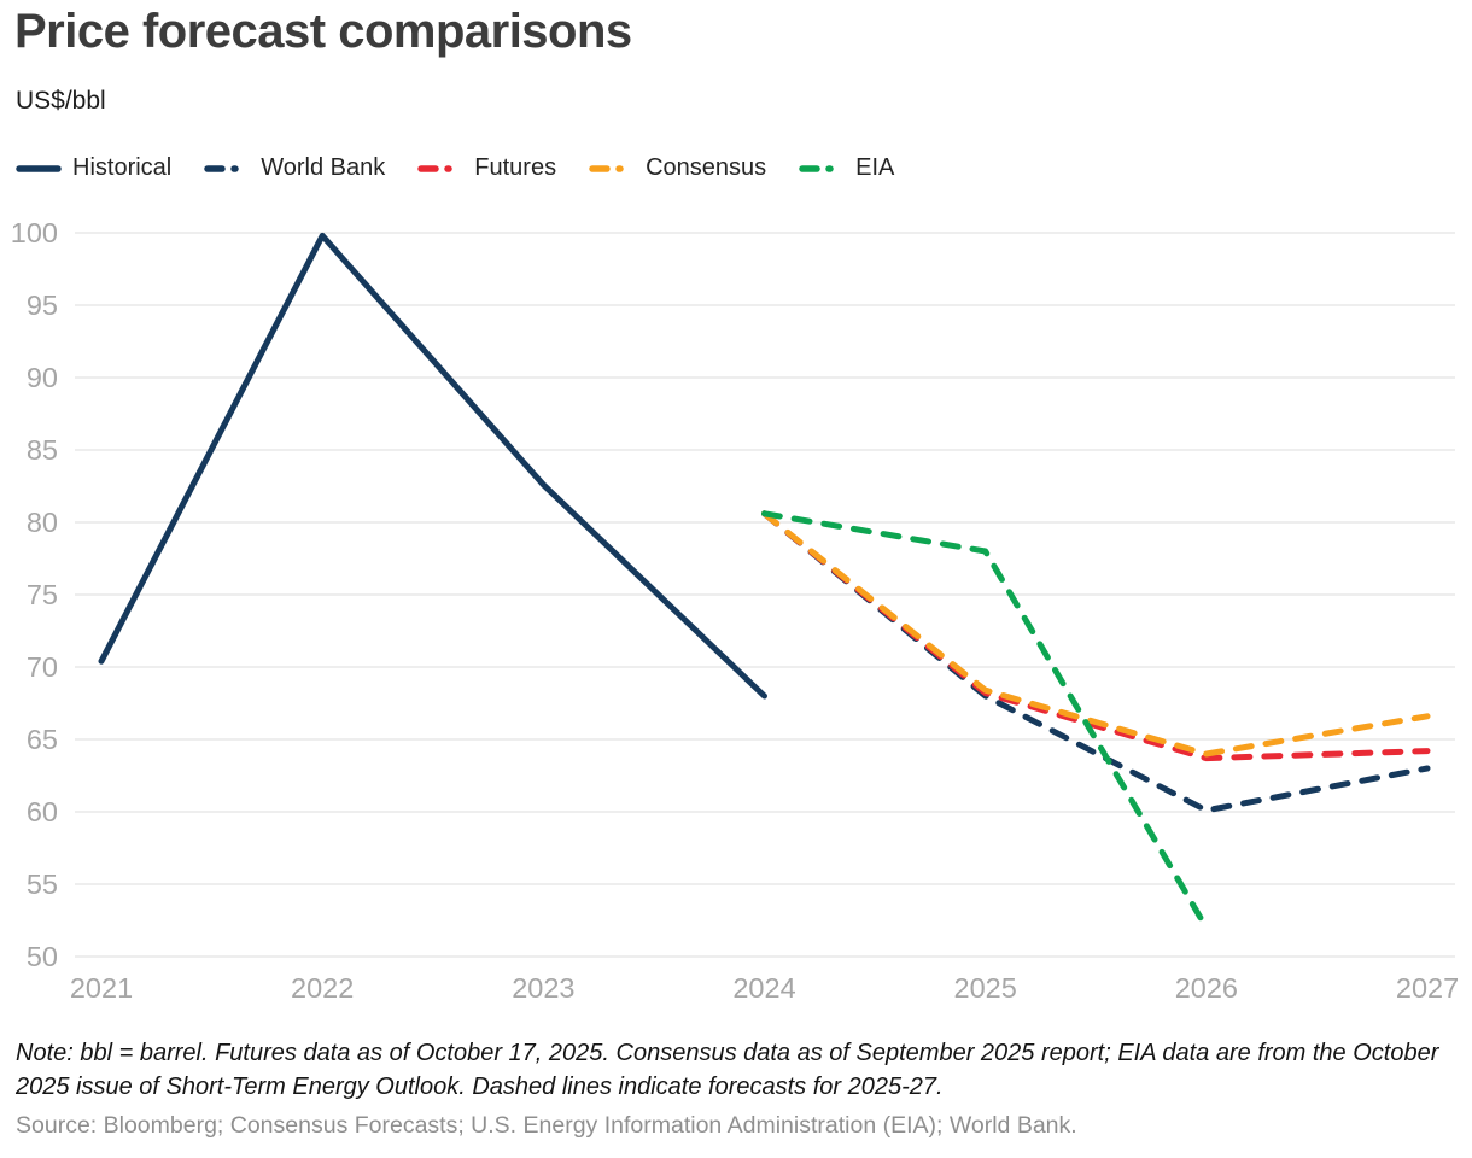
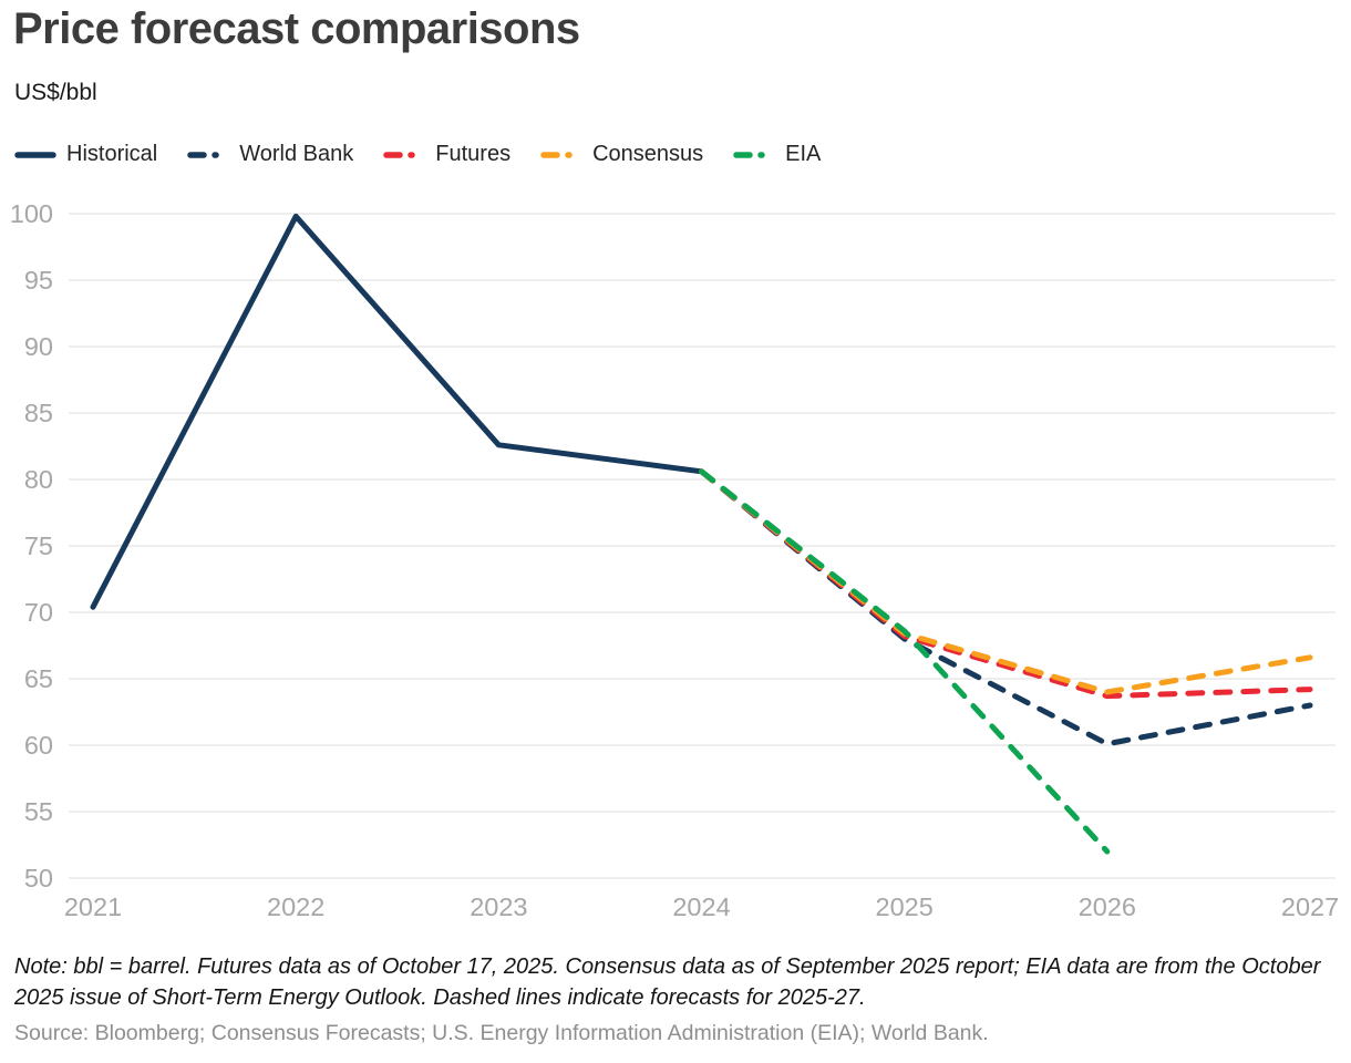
Historical/2024: 68.0 -> 80.6
EIA/2025: 78.0 -> 68.6
